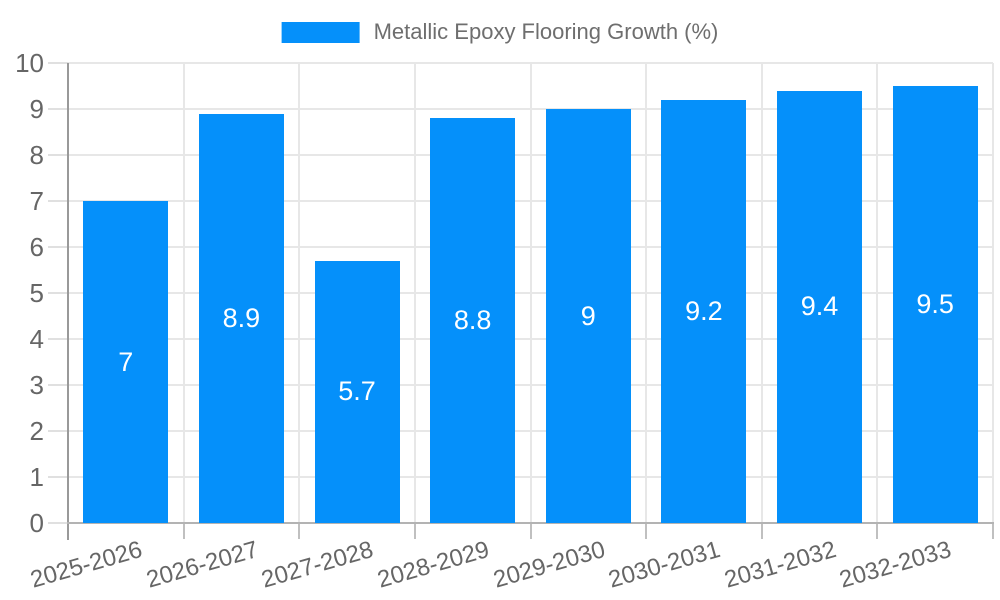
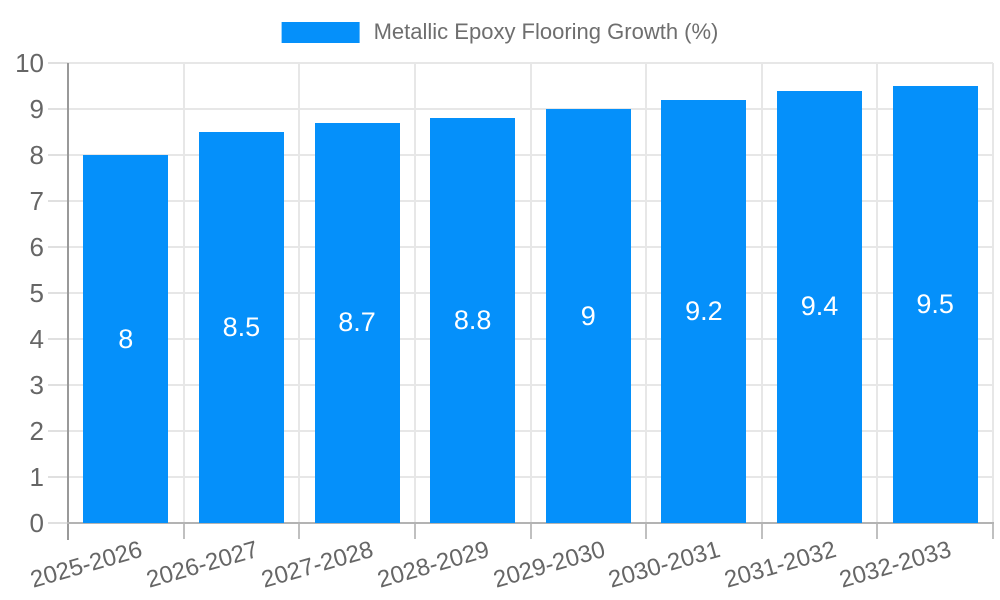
2025-2026: 7 -> 8
2026-2027: 8.9 -> 8.5
2027-2028: 5.7 -> 8.7
